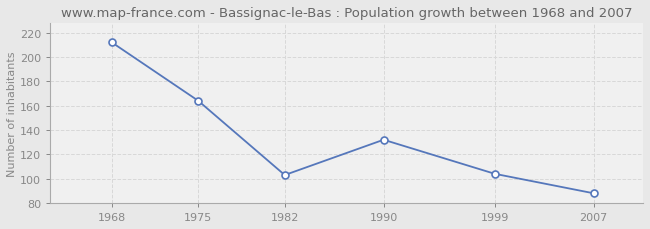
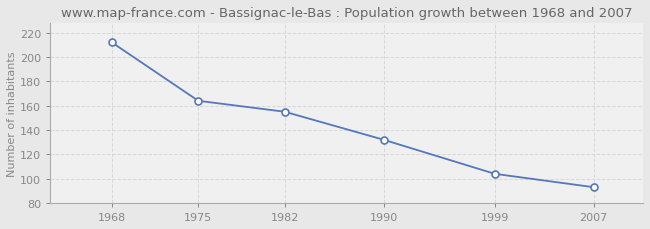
1982: 103 -> 155
2007: 88 -> 93
